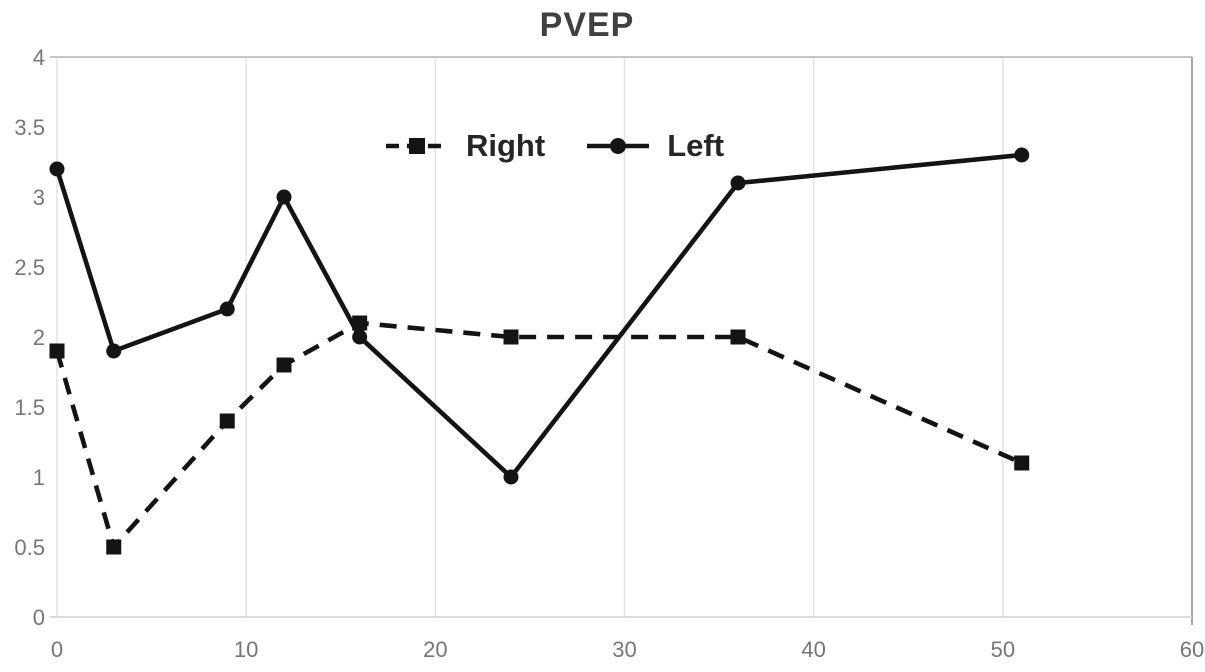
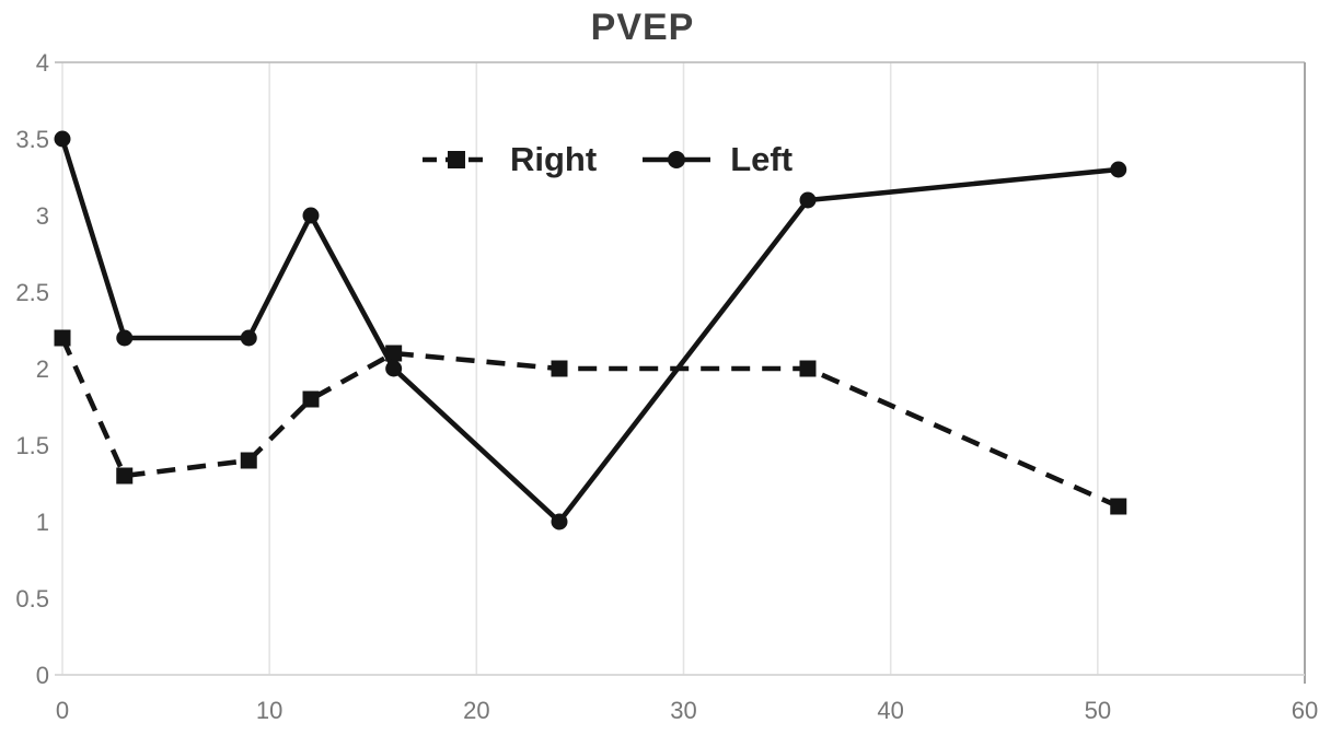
Right/0: 1.9 -> 2.2
Left/0: 3.2 -> 3.5
Right/3: 0.5 -> 1.3
Left/3: 1.9 -> 2.2
